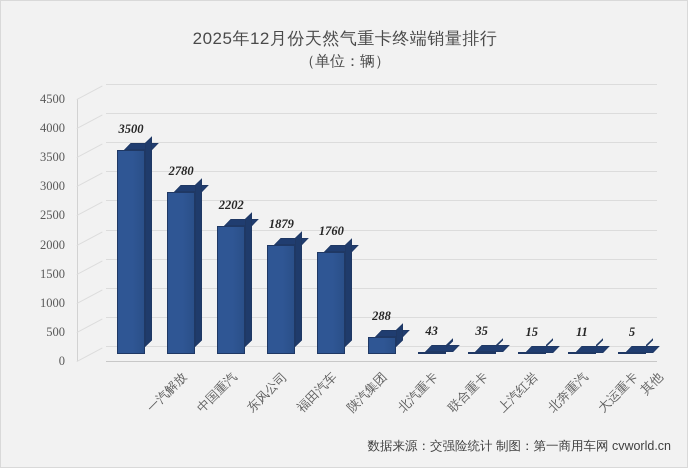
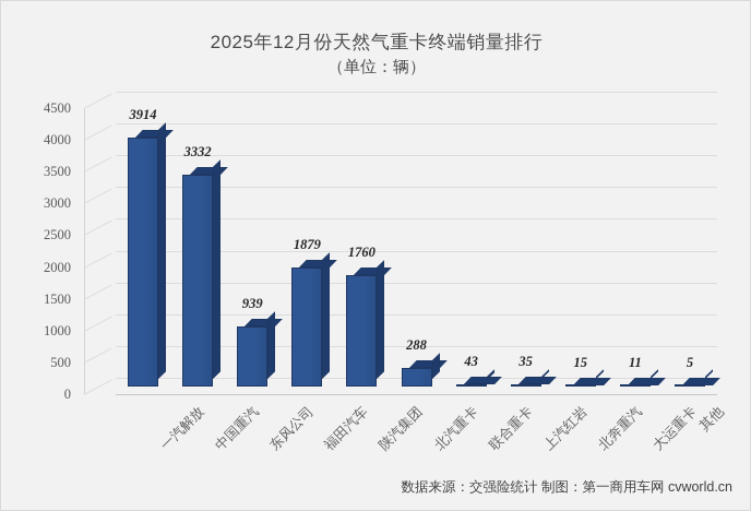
一汽解放: 3500 -> 3914
中国重汽: 2780 -> 3332
东风公司: 2202 -> 939
